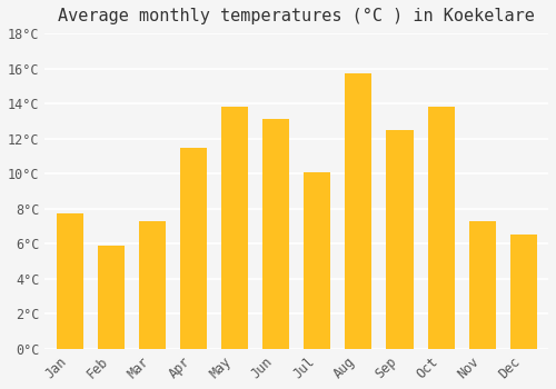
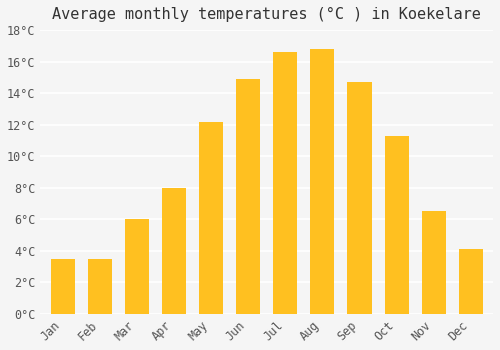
Jan: 7.7°C -> 3.5°C
Feb: 5.9°C -> 3.5°C
Mar: 7.3°C -> 6.0°C
Apr: 11.5°C -> 8.0°C
May: 13.8°C -> 12.2°C
Jun: 13.1°C -> 14.9°C
Jul: 10.1°C -> 16.6°C
Aug: 15.7°C -> 16.8°C
Sep: 12.5°C -> 14.7°C
Oct: 13.8°C -> 11.3°C
Nov: 7.3°C -> 6.5°C
Dec: 6.5°C -> 4.1°C
